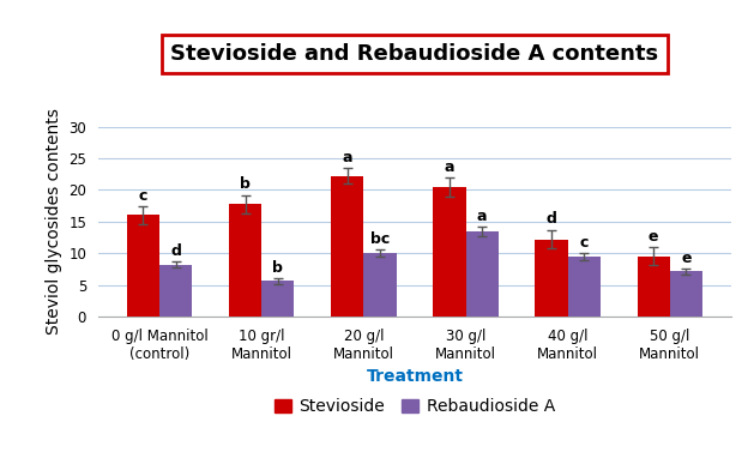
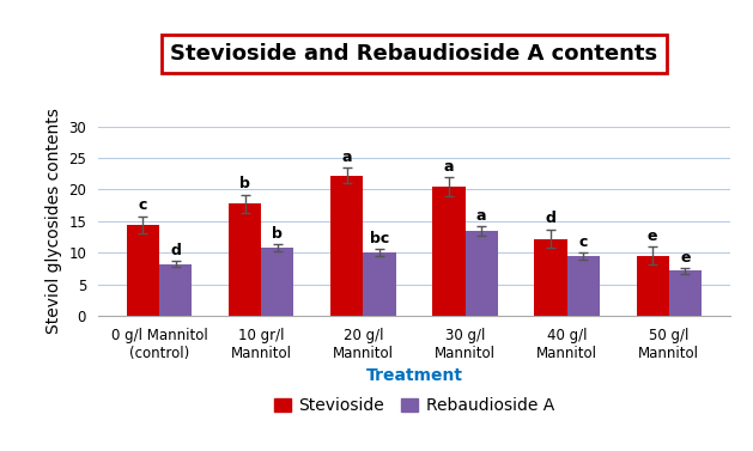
Stevioside/0 g/l Mannitol (control): 16.0 -> 14.4
Rebaudioside A/10 gr/l Mannitol: 5.6 -> 10.8
